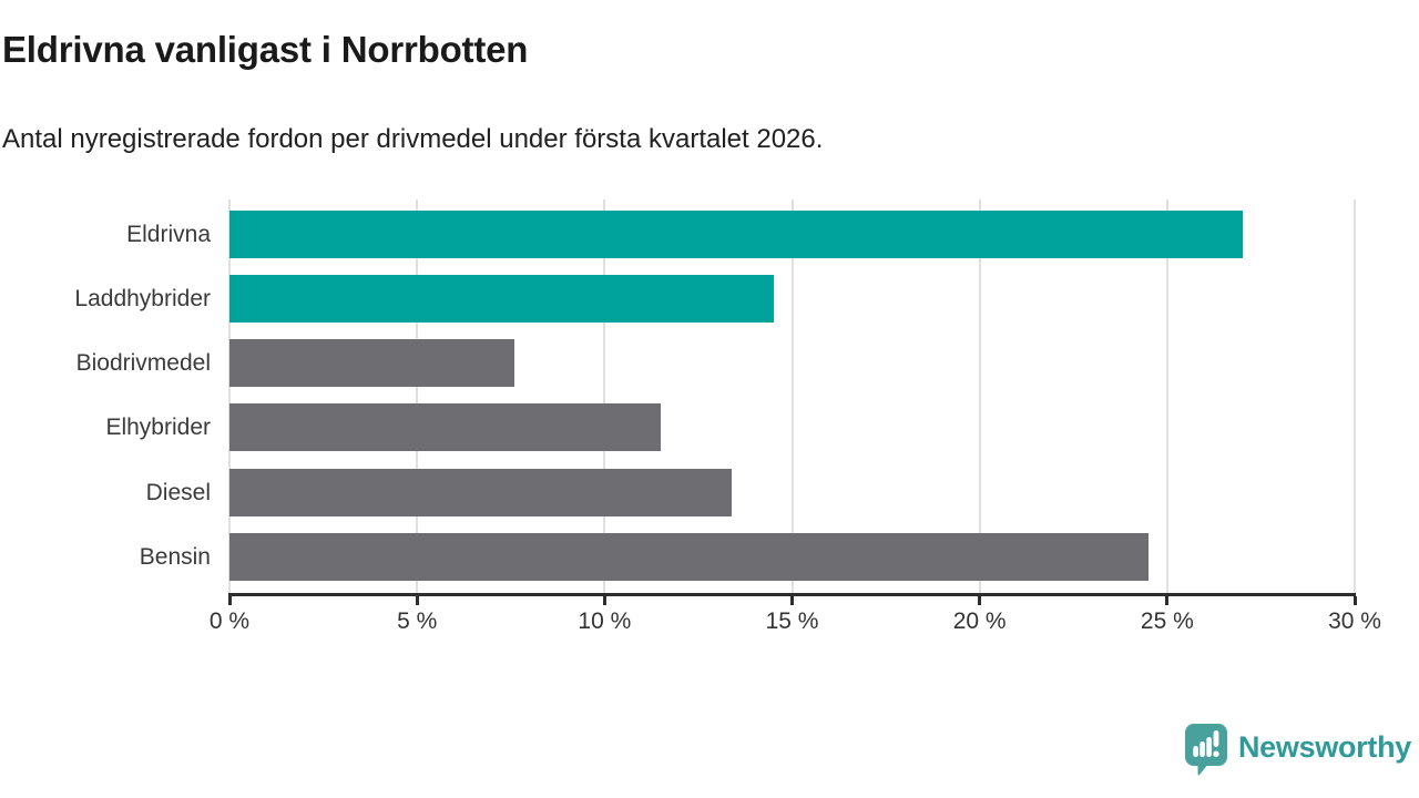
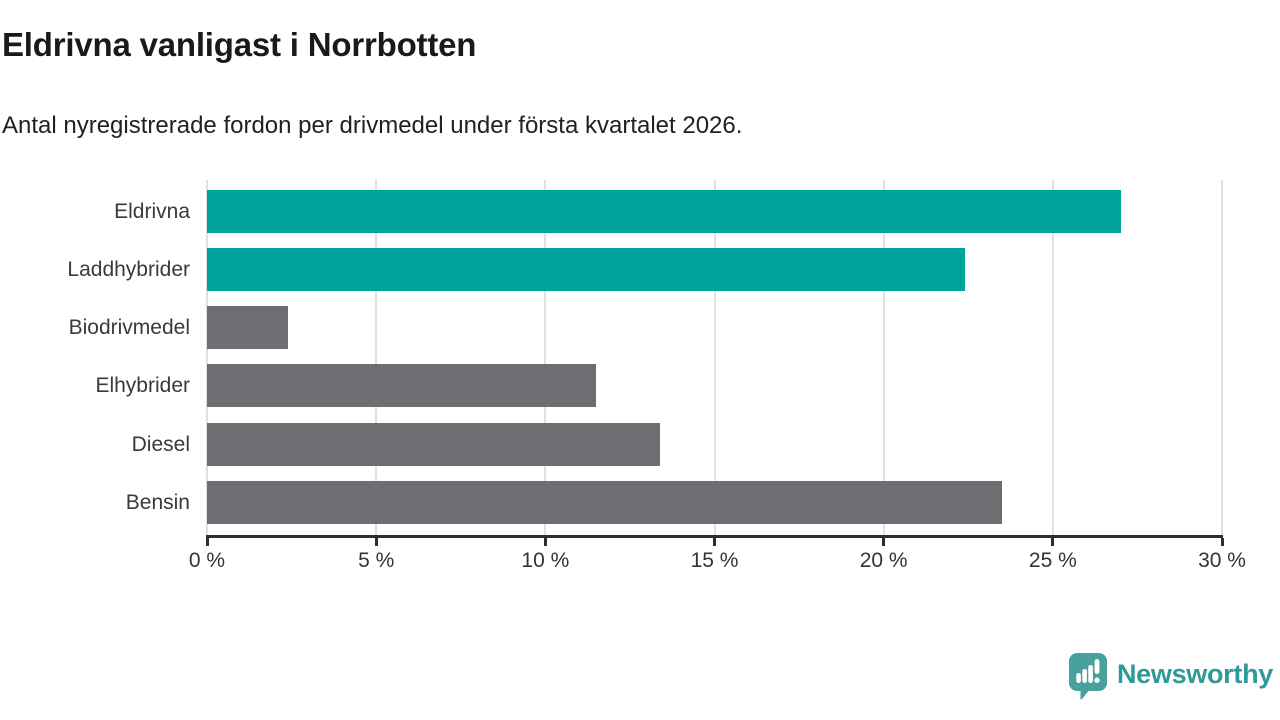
Laddhybrider: 14.5% -> 22.4%
Biodrivmedel: 7.6% -> 2.4%
Bensin: 24.5% -> 23.5%
